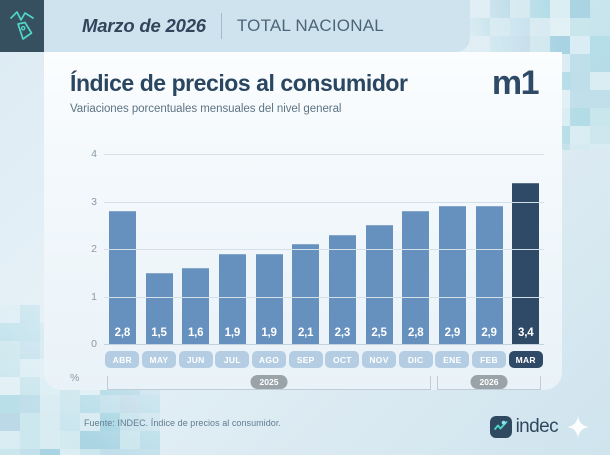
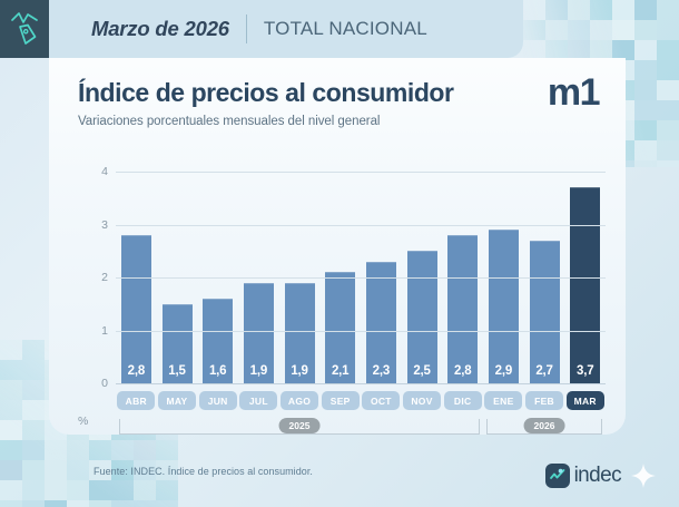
FEB: 2,9 -> 2,7
MAR: 3,4 -> 3,7
